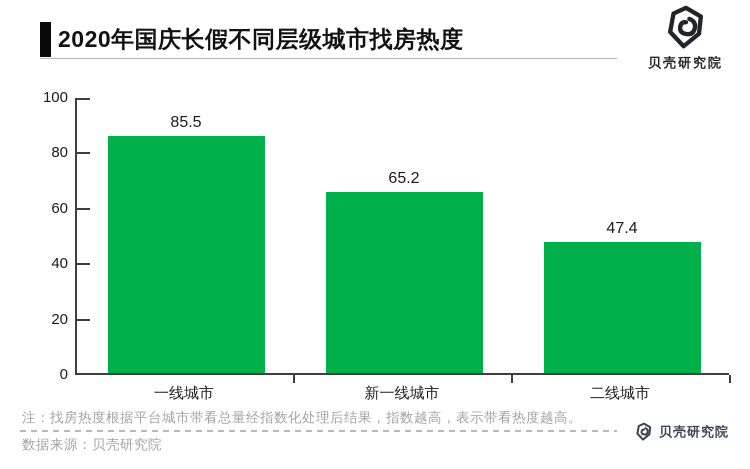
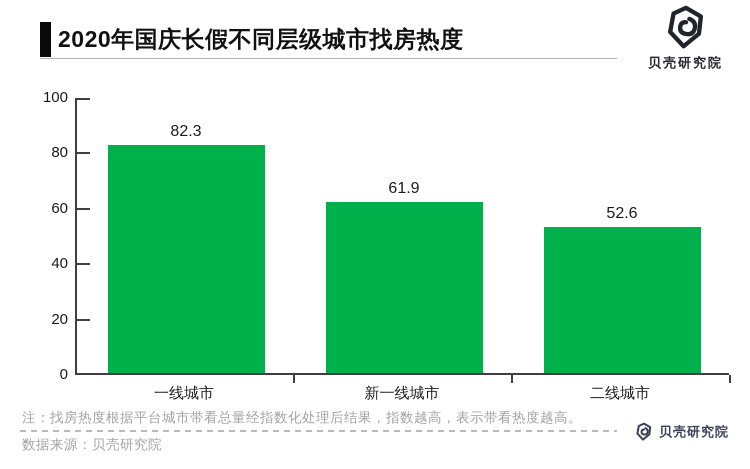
一线城市: 85.5 -> 82.3
新一线城市: 65.2 -> 61.9
二线城市: 47.4 -> 52.6
